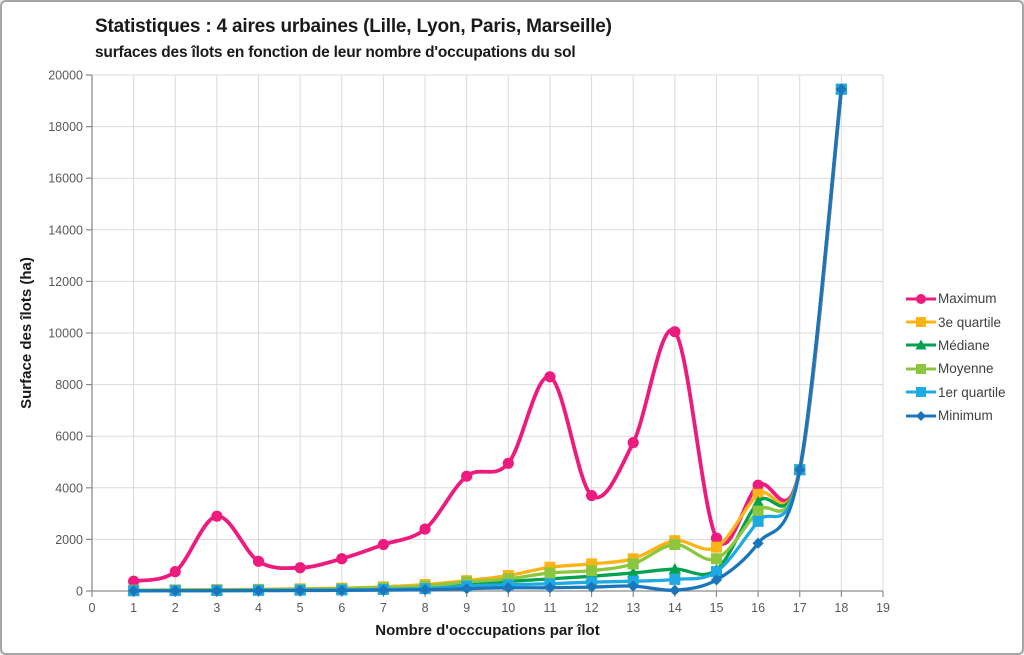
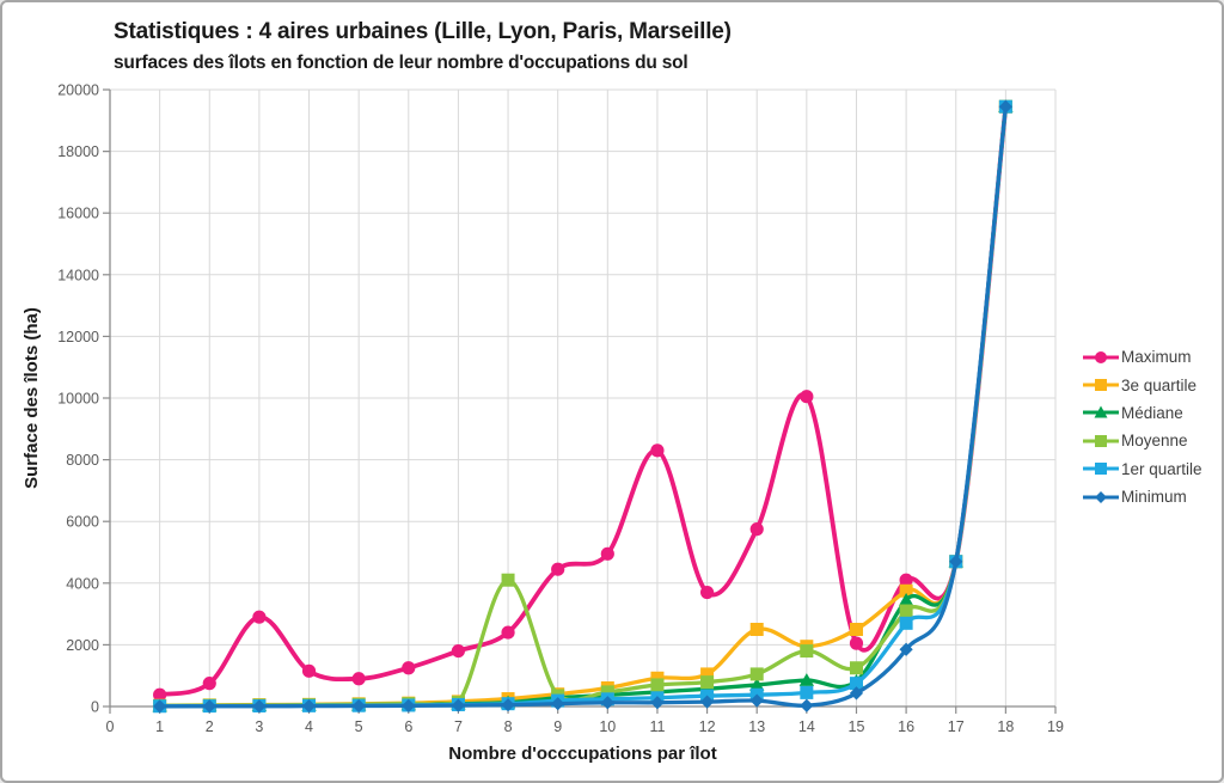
Moyenne/8: 200 -> 4100
3e quartile/13: 1200 -> 2500
3e quartile/15: 1700 -> 2500
